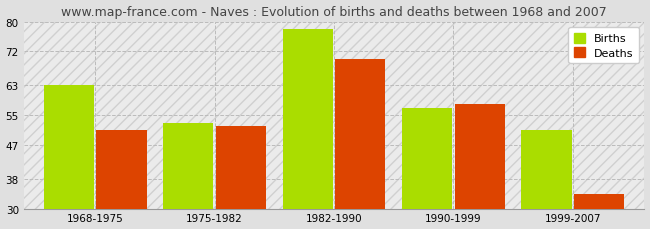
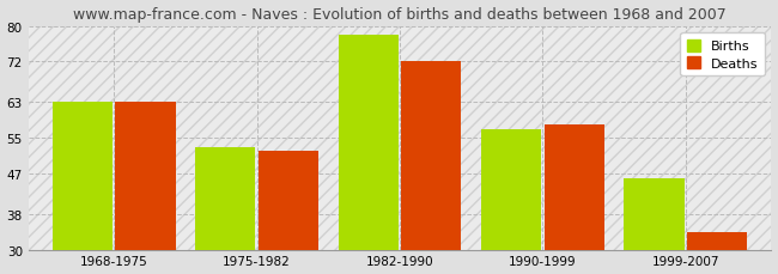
Deaths/1968-1975: 51 -> 63
Deaths/1982-1990: 70 -> 72
Births/1999-2007: 51 -> 46
